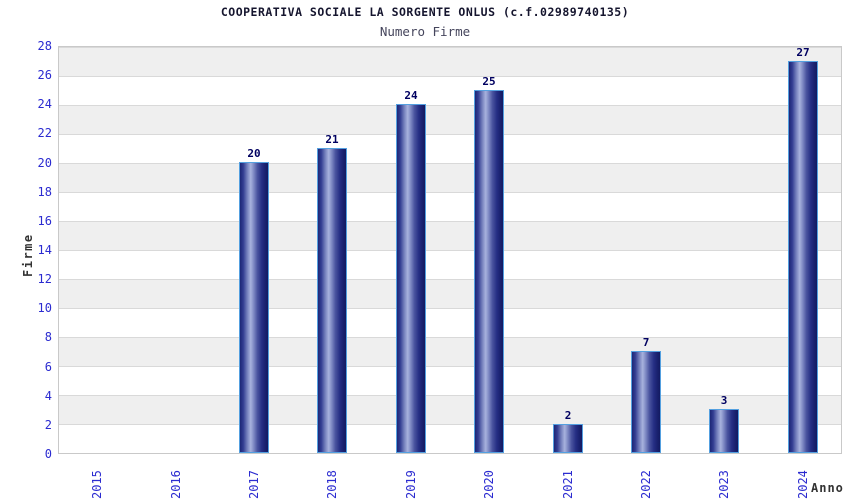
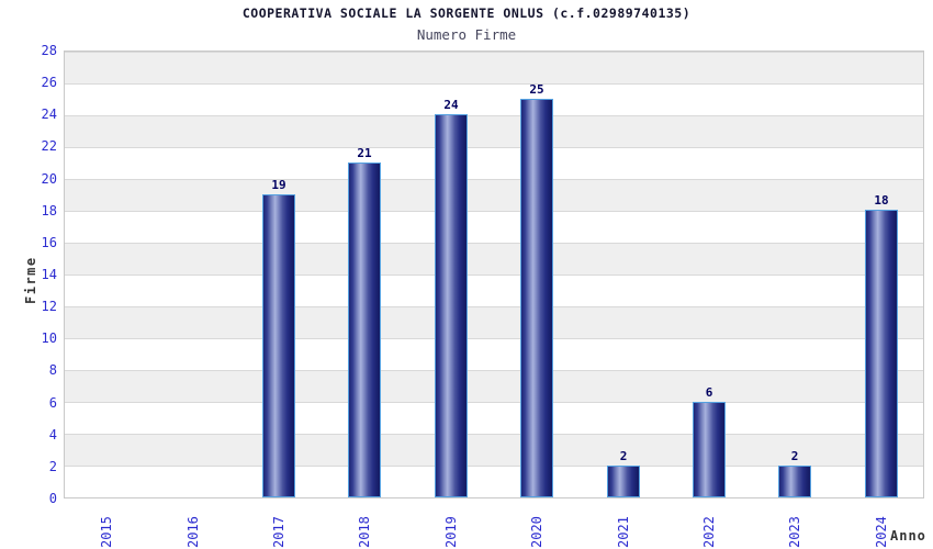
2017: 20 -> 19
2022: 7 -> 6
2023: 3 -> 2
2024: 27 -> 18
